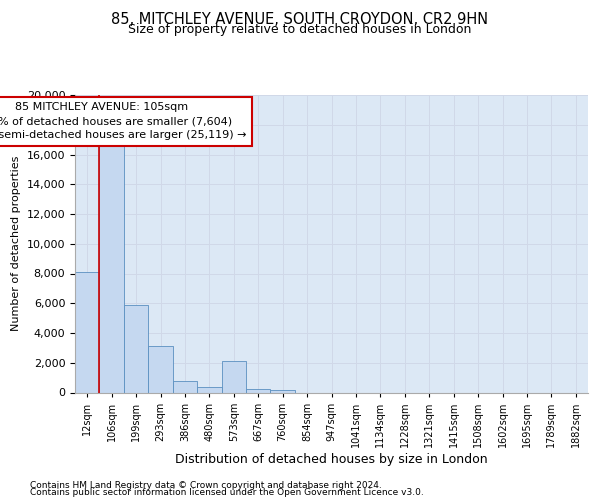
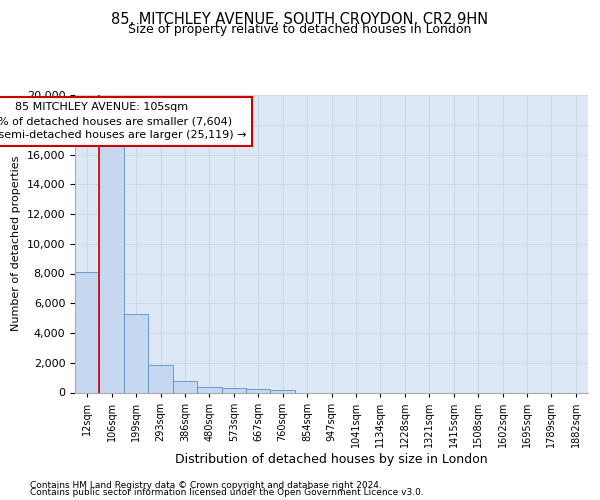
199sqm: 5,900 -> 5,300
293sqm: 3,100 -> 1,800
573sqm: 2,100 -> 300
